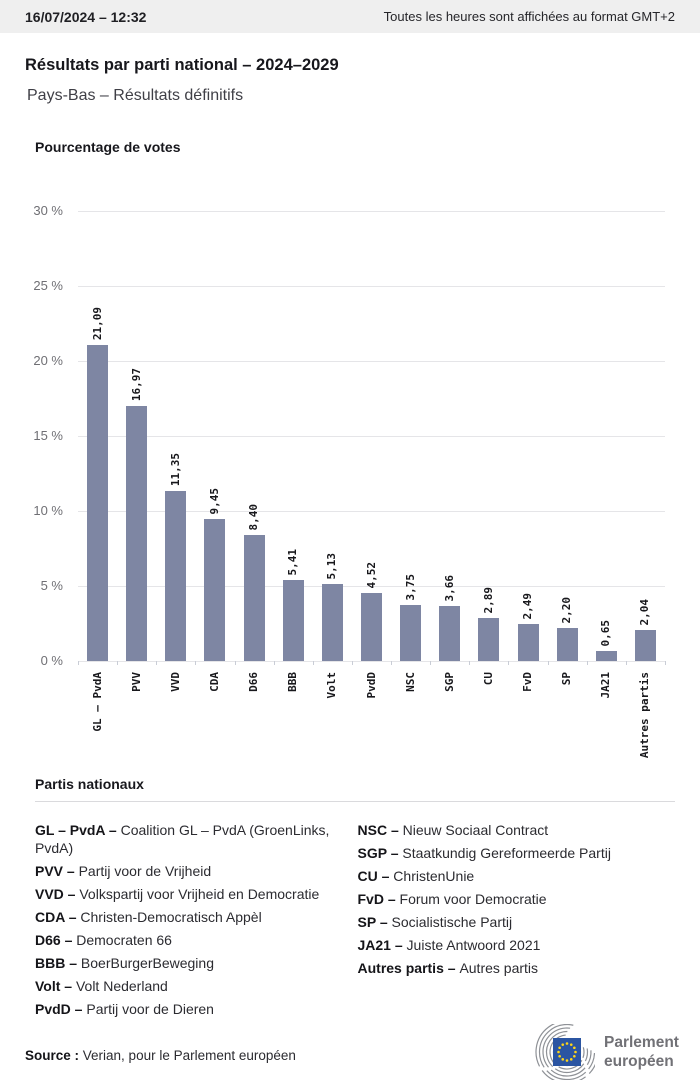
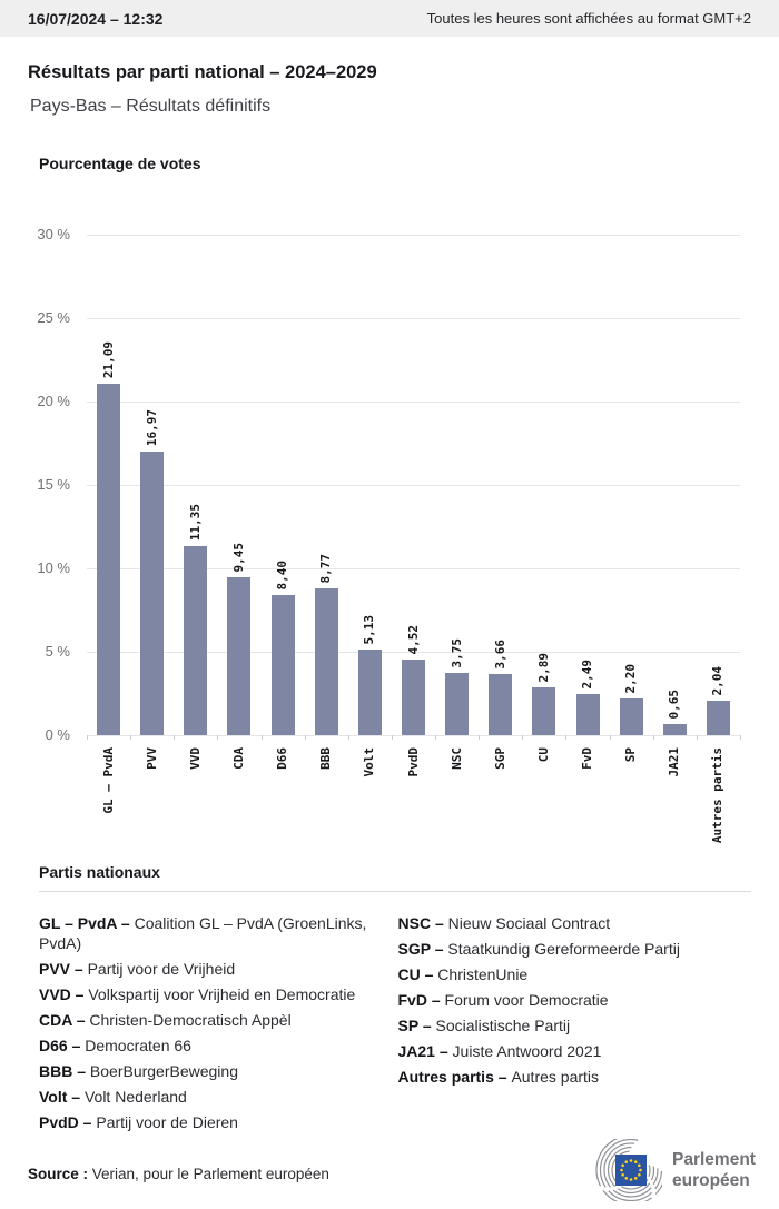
BBB: 5,41 -> 8,77
